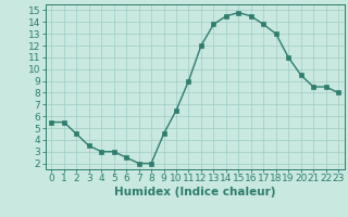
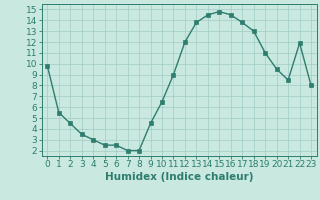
0: 5.5 -> 9.8
5: 3.0 -> 2.5
22: 8.5 -> 11.9
